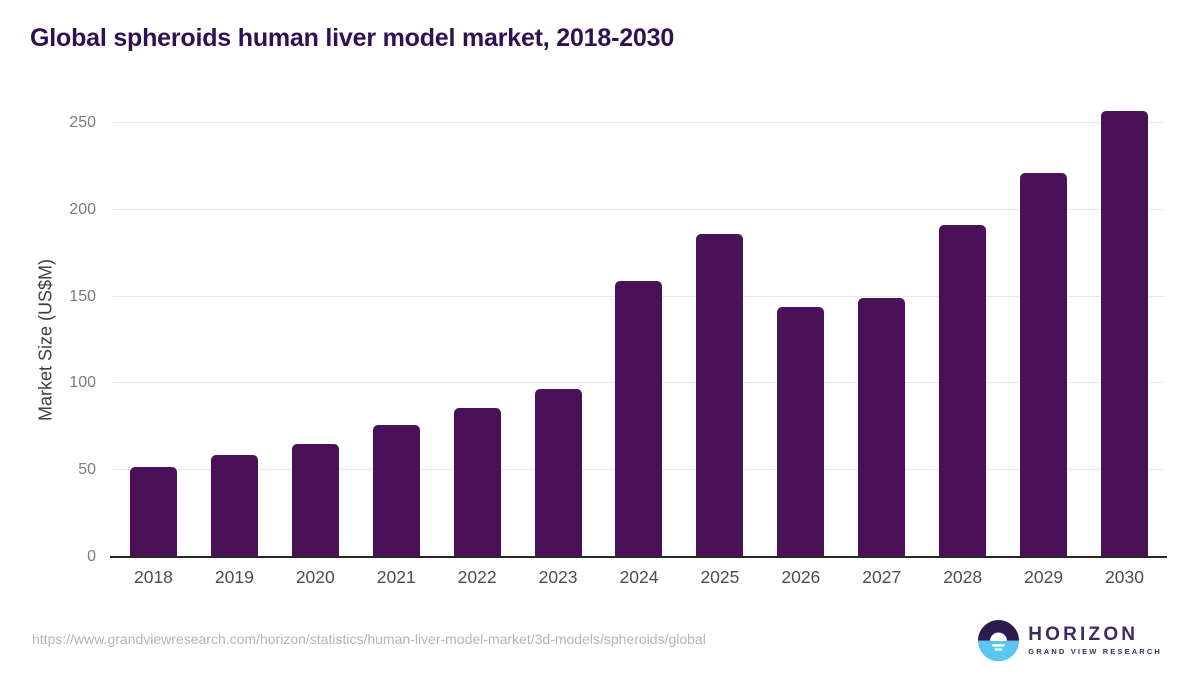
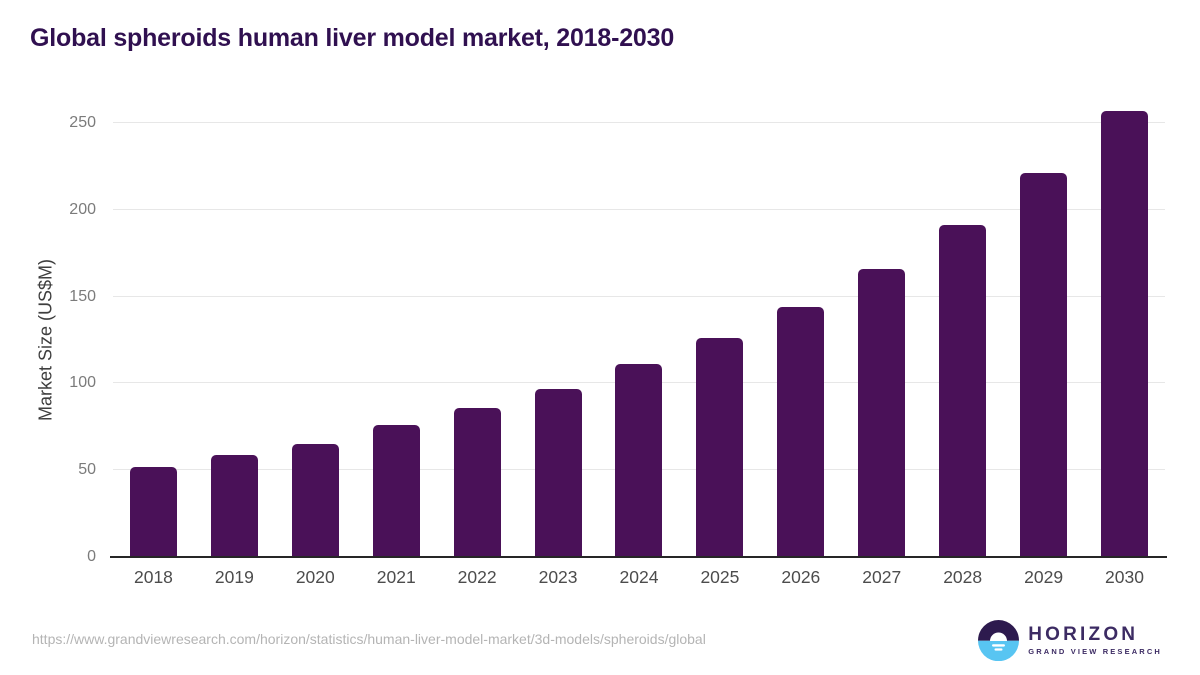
2024: 159 -> 111
2025: 186 -> 126
2027: 149 -> 166
